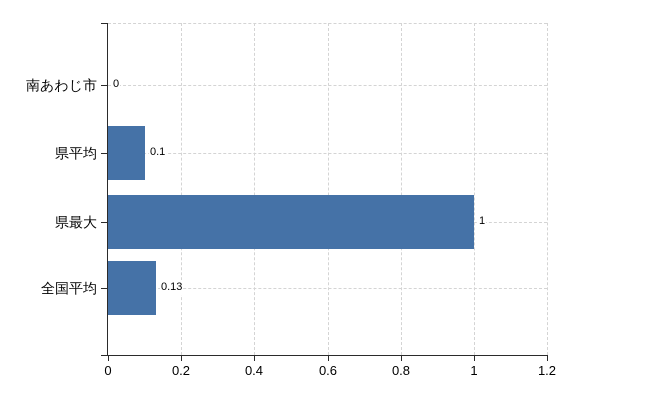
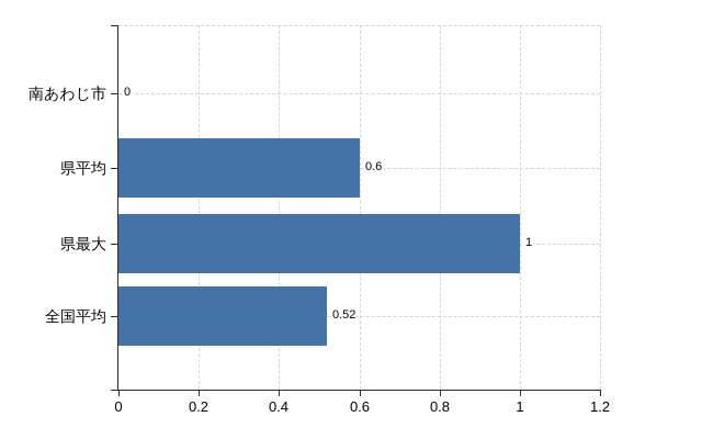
県平均: 0.1 -> 0.6
全国平均: 0.13 -> 0.52
